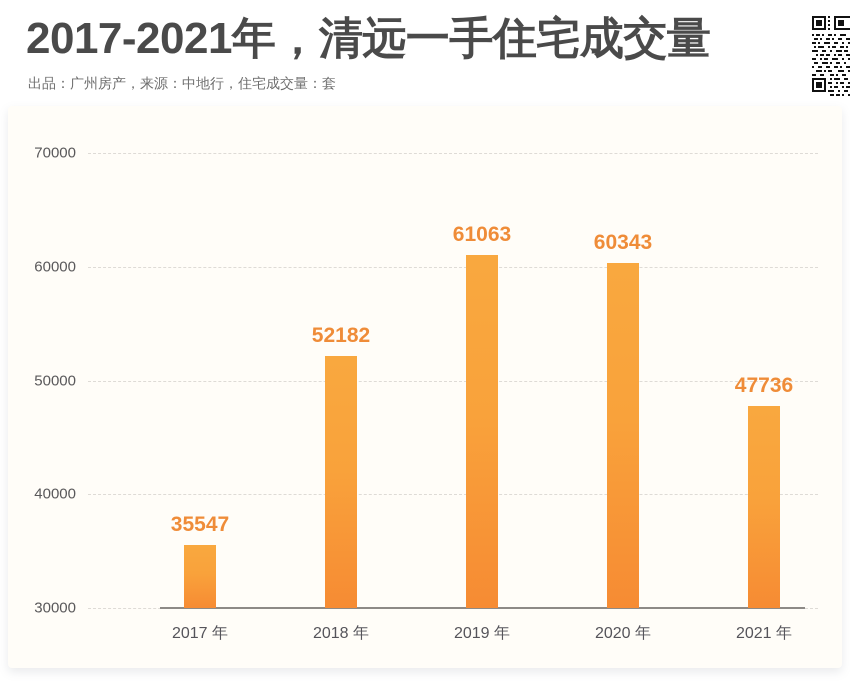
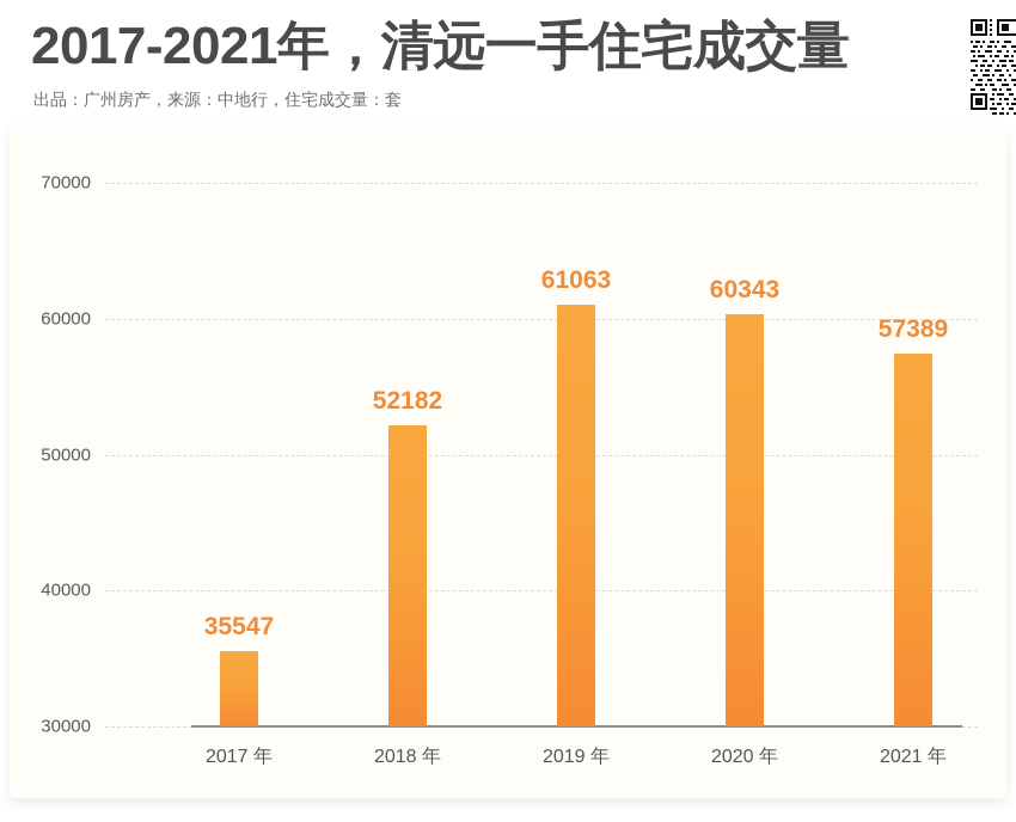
2021 年: 47736 -> 57389
